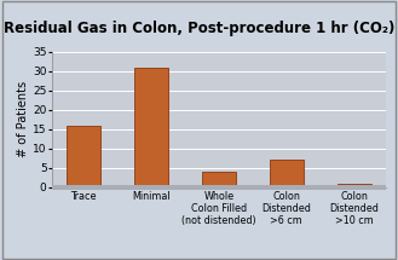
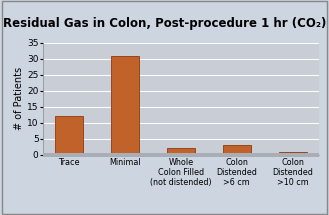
Trace: 16 -> 12
Whole Colon Filled (not distended): 4 -> 2
Colon Distended >6 cm: 7 -> 3
